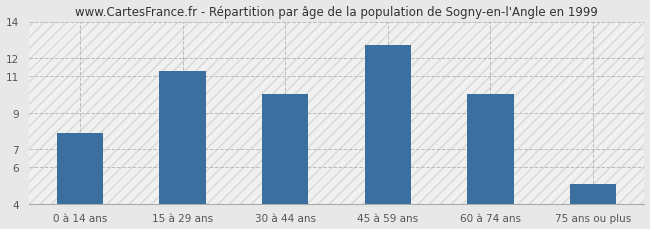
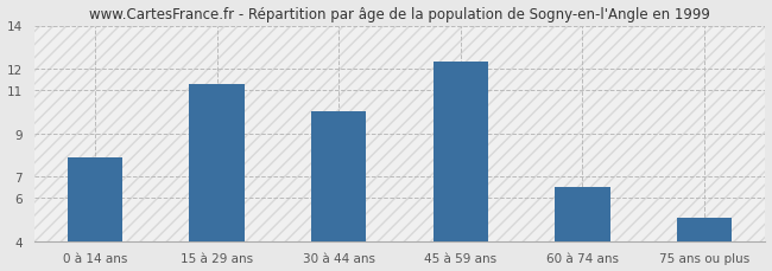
45 à 59 ans: 12.7 -> 12.3
60 à 74 ans: 10.0 -> 6.5
